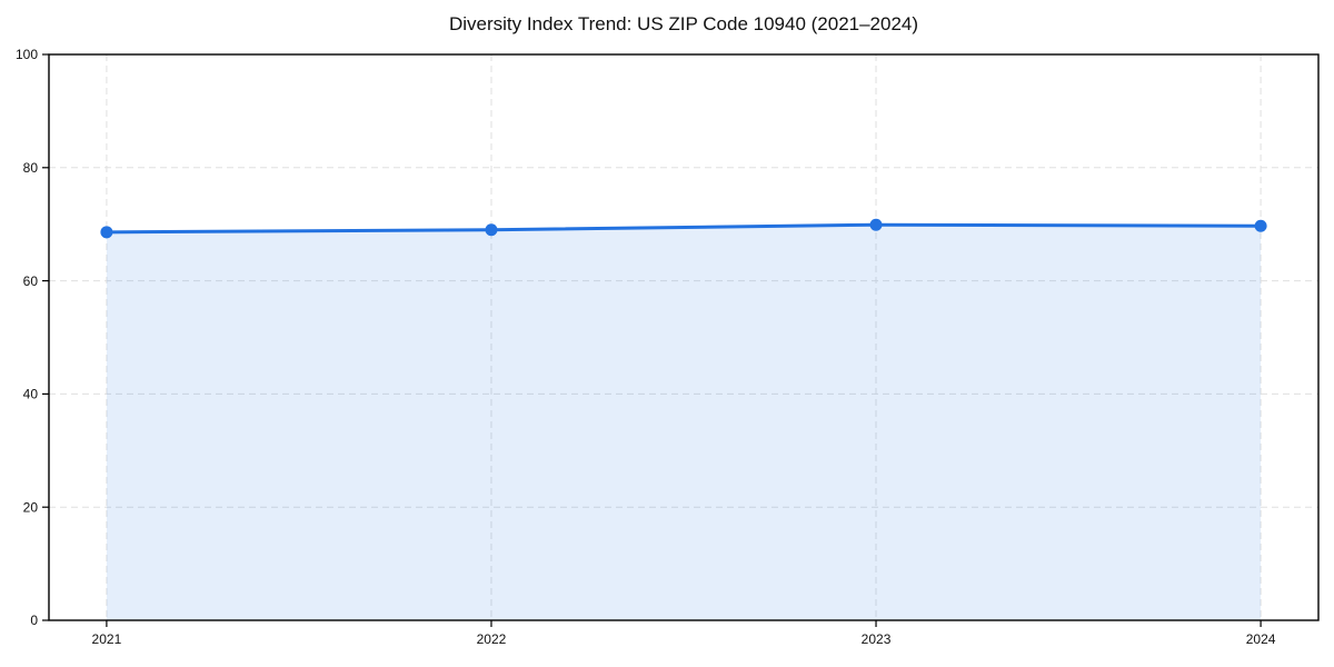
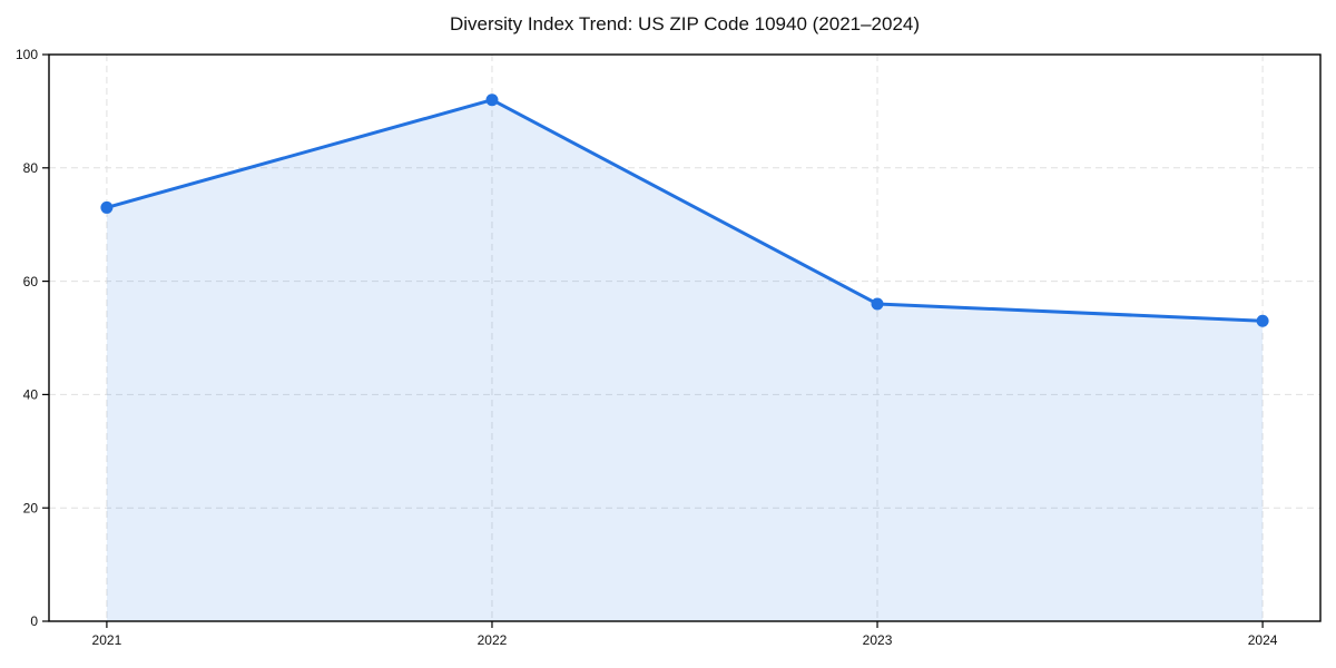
2021: 69 -> 73
2022: 69 -> 92
2023: 70 -> 56
2024: 70 -> 53
